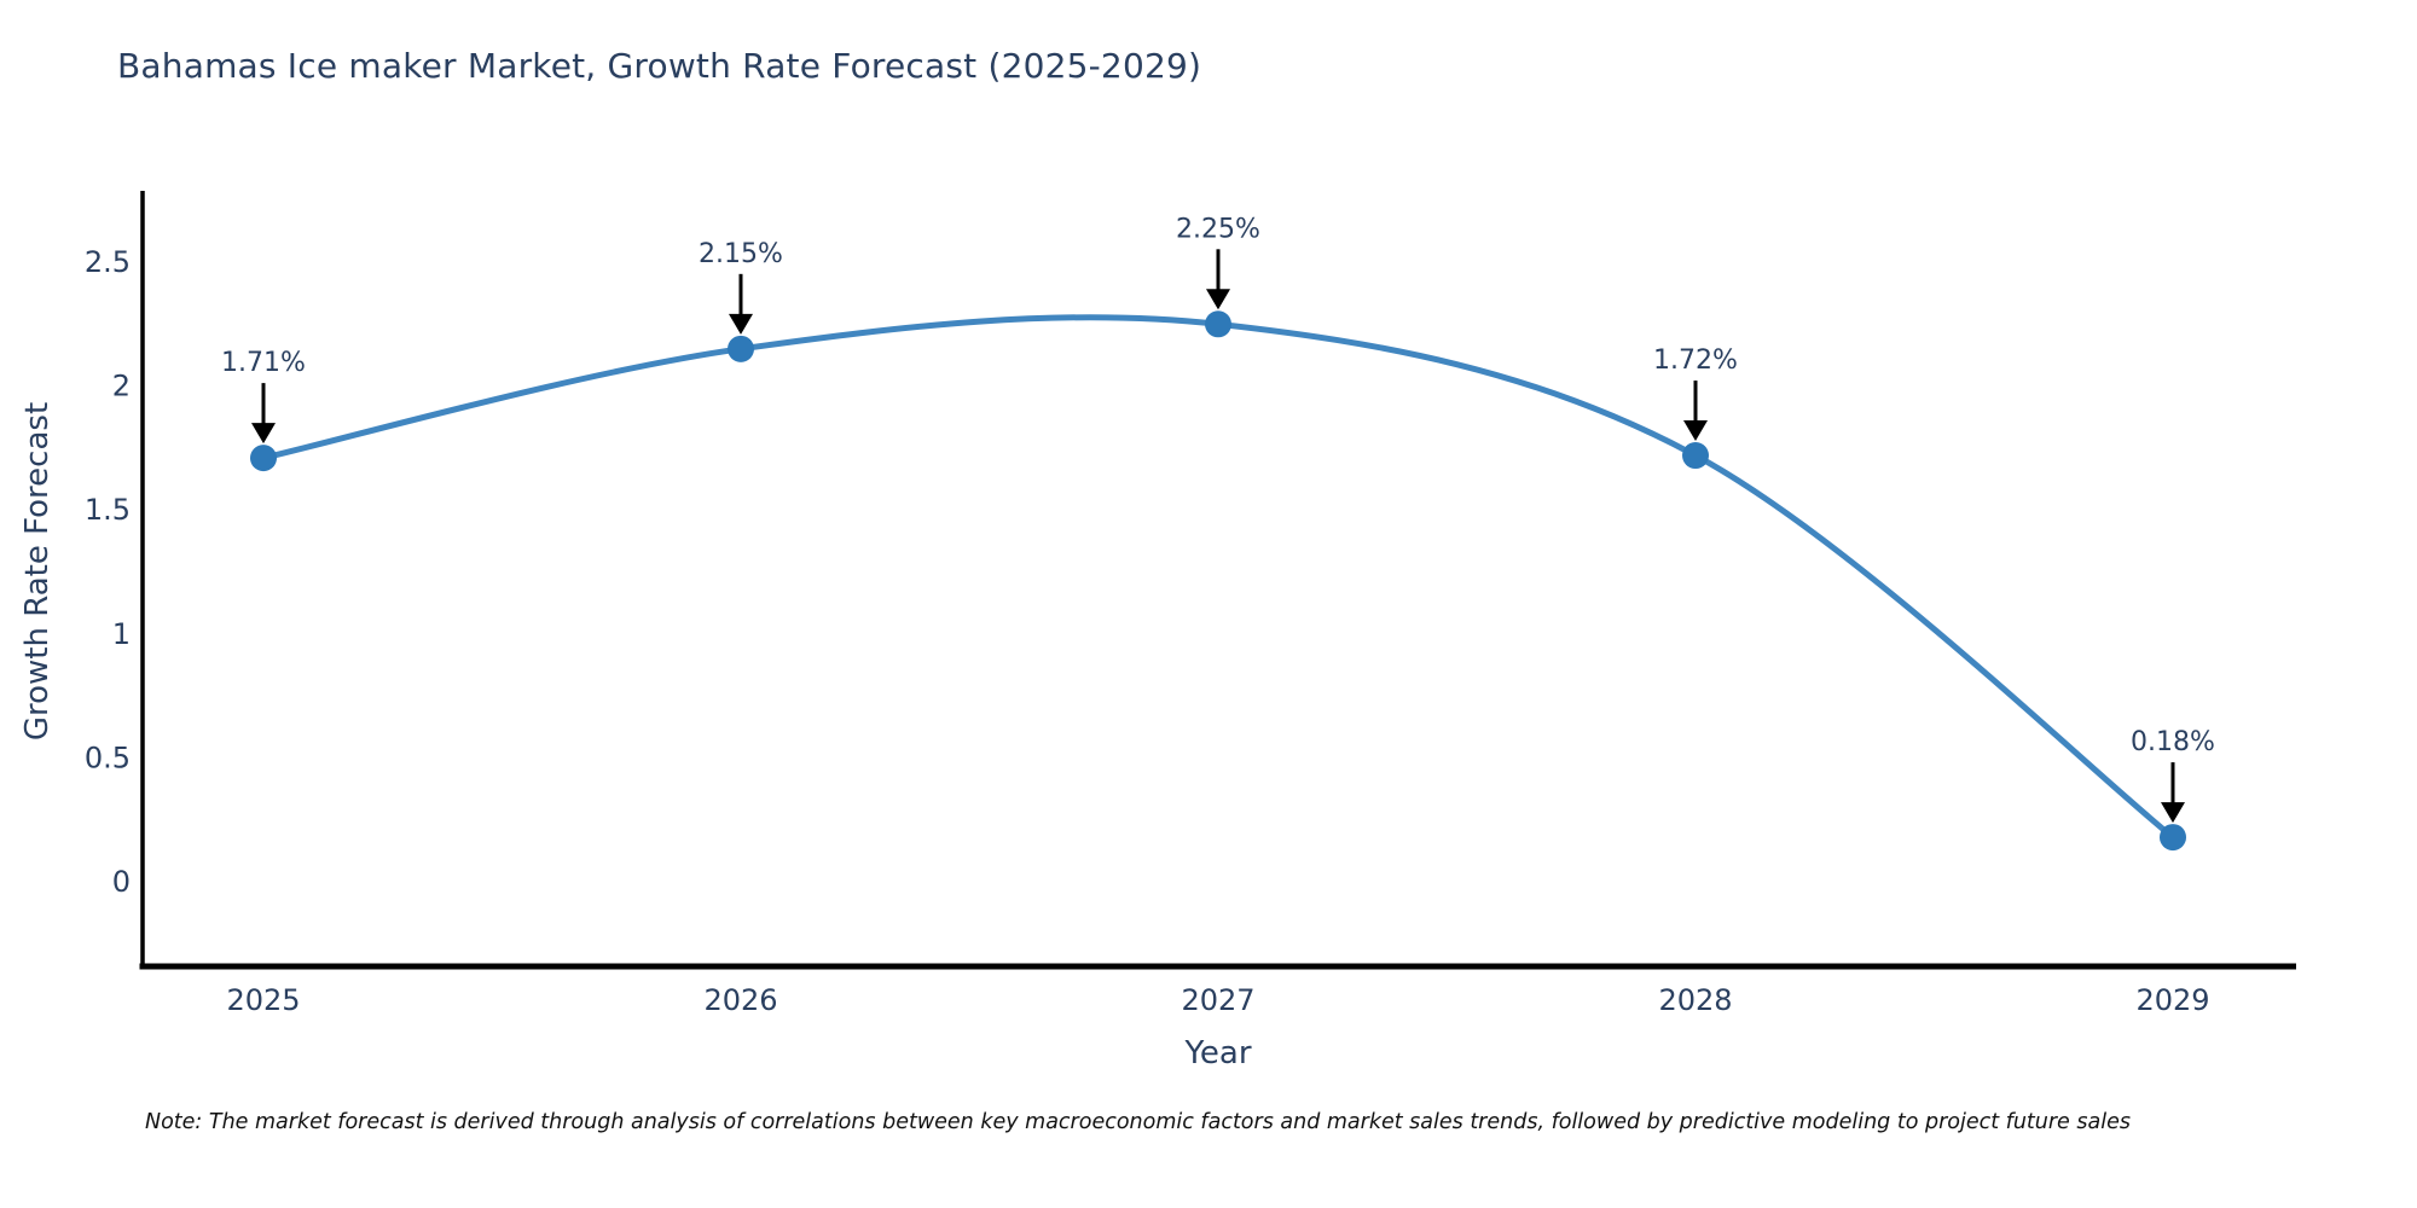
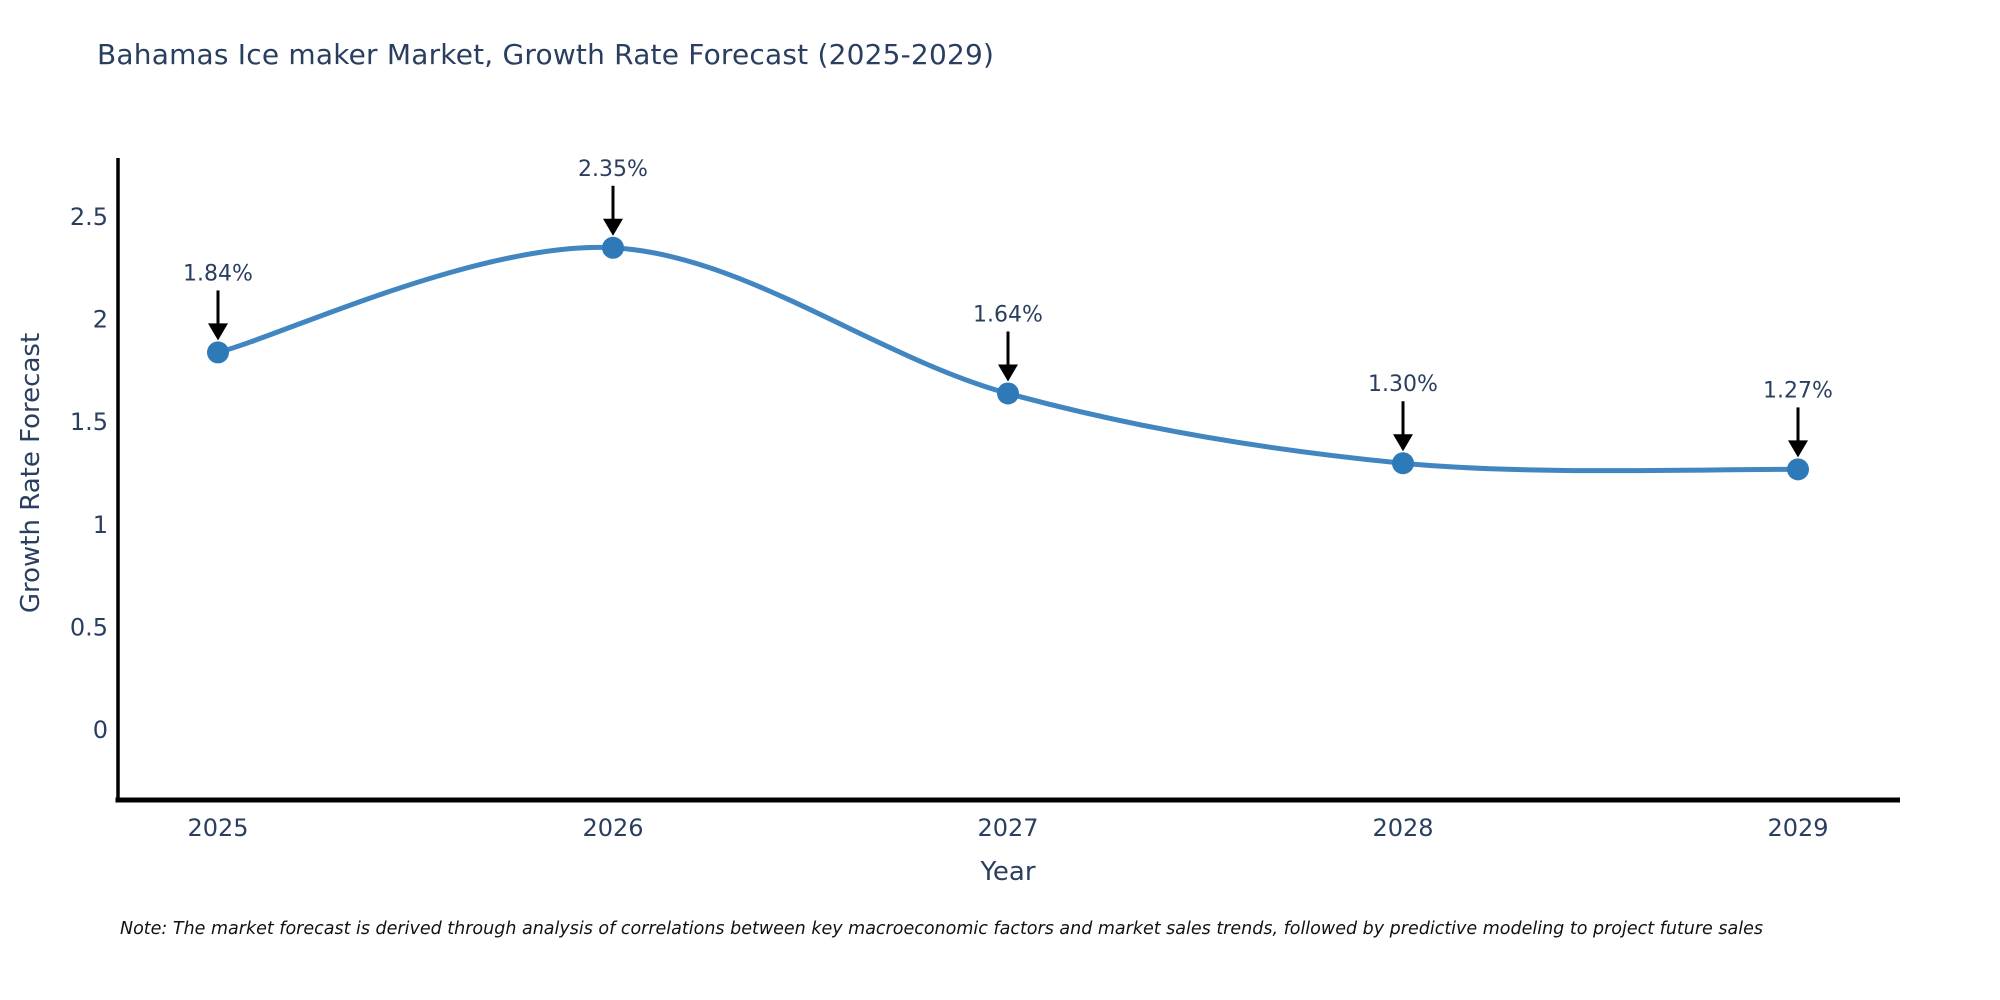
2025: 1.71% -> 1.84%
2026: 2.15% -> 2.35%
2027: 2.25% -> 1.64%
2028: 1.72% -> 1.30%
2029: 0.18% -> 1.27%
